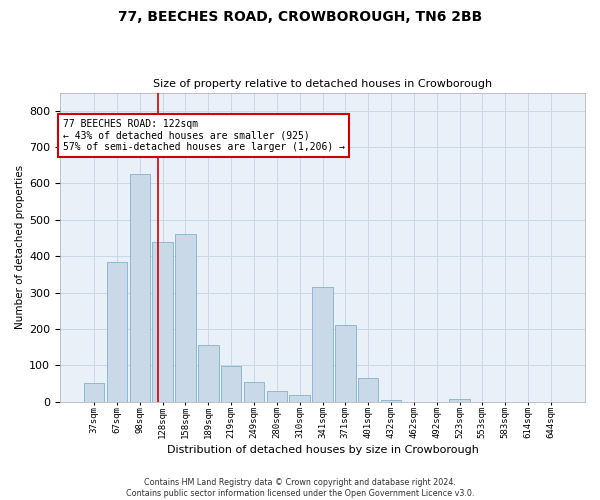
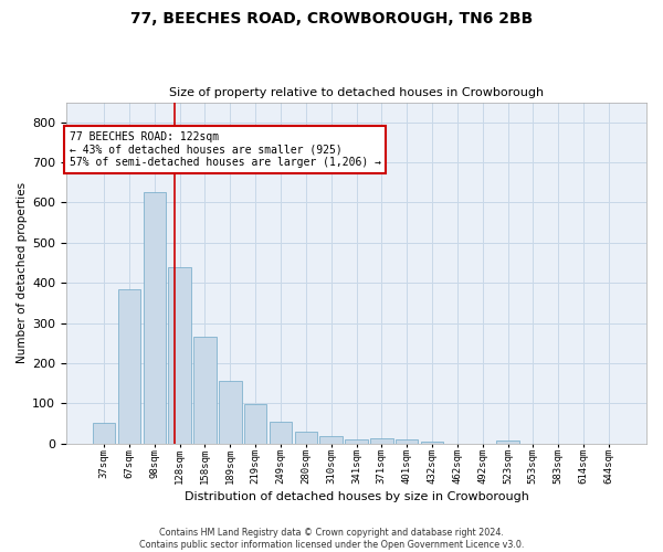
158sqm: 460 -> 265
341sqm: 315 -> 10
371sqm: 210 -> 12
401sqm: 65 -> 10
